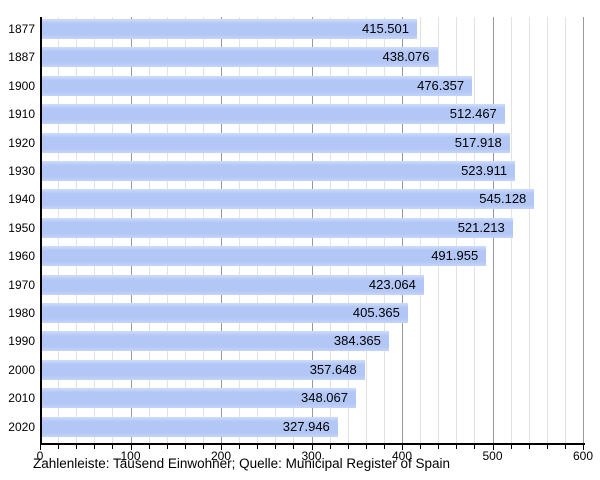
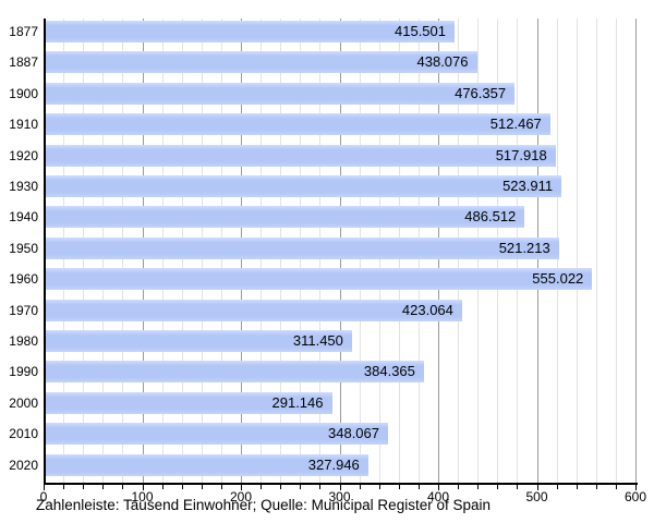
1940: 545.128 -> 486.512
1960: 491.955 -> 555.022
1980: 405.365 -> 311.450
2000: 357.648 -> 291.146
